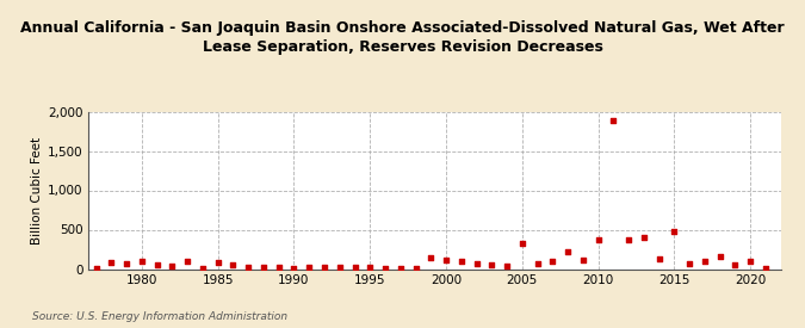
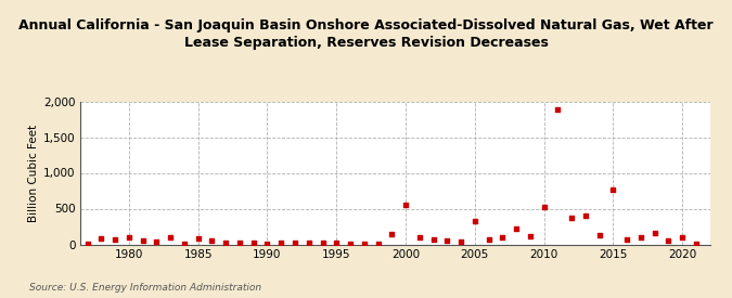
2000: 110 -> 560
2010: 380 -> 520
2015: 480 -> 760
